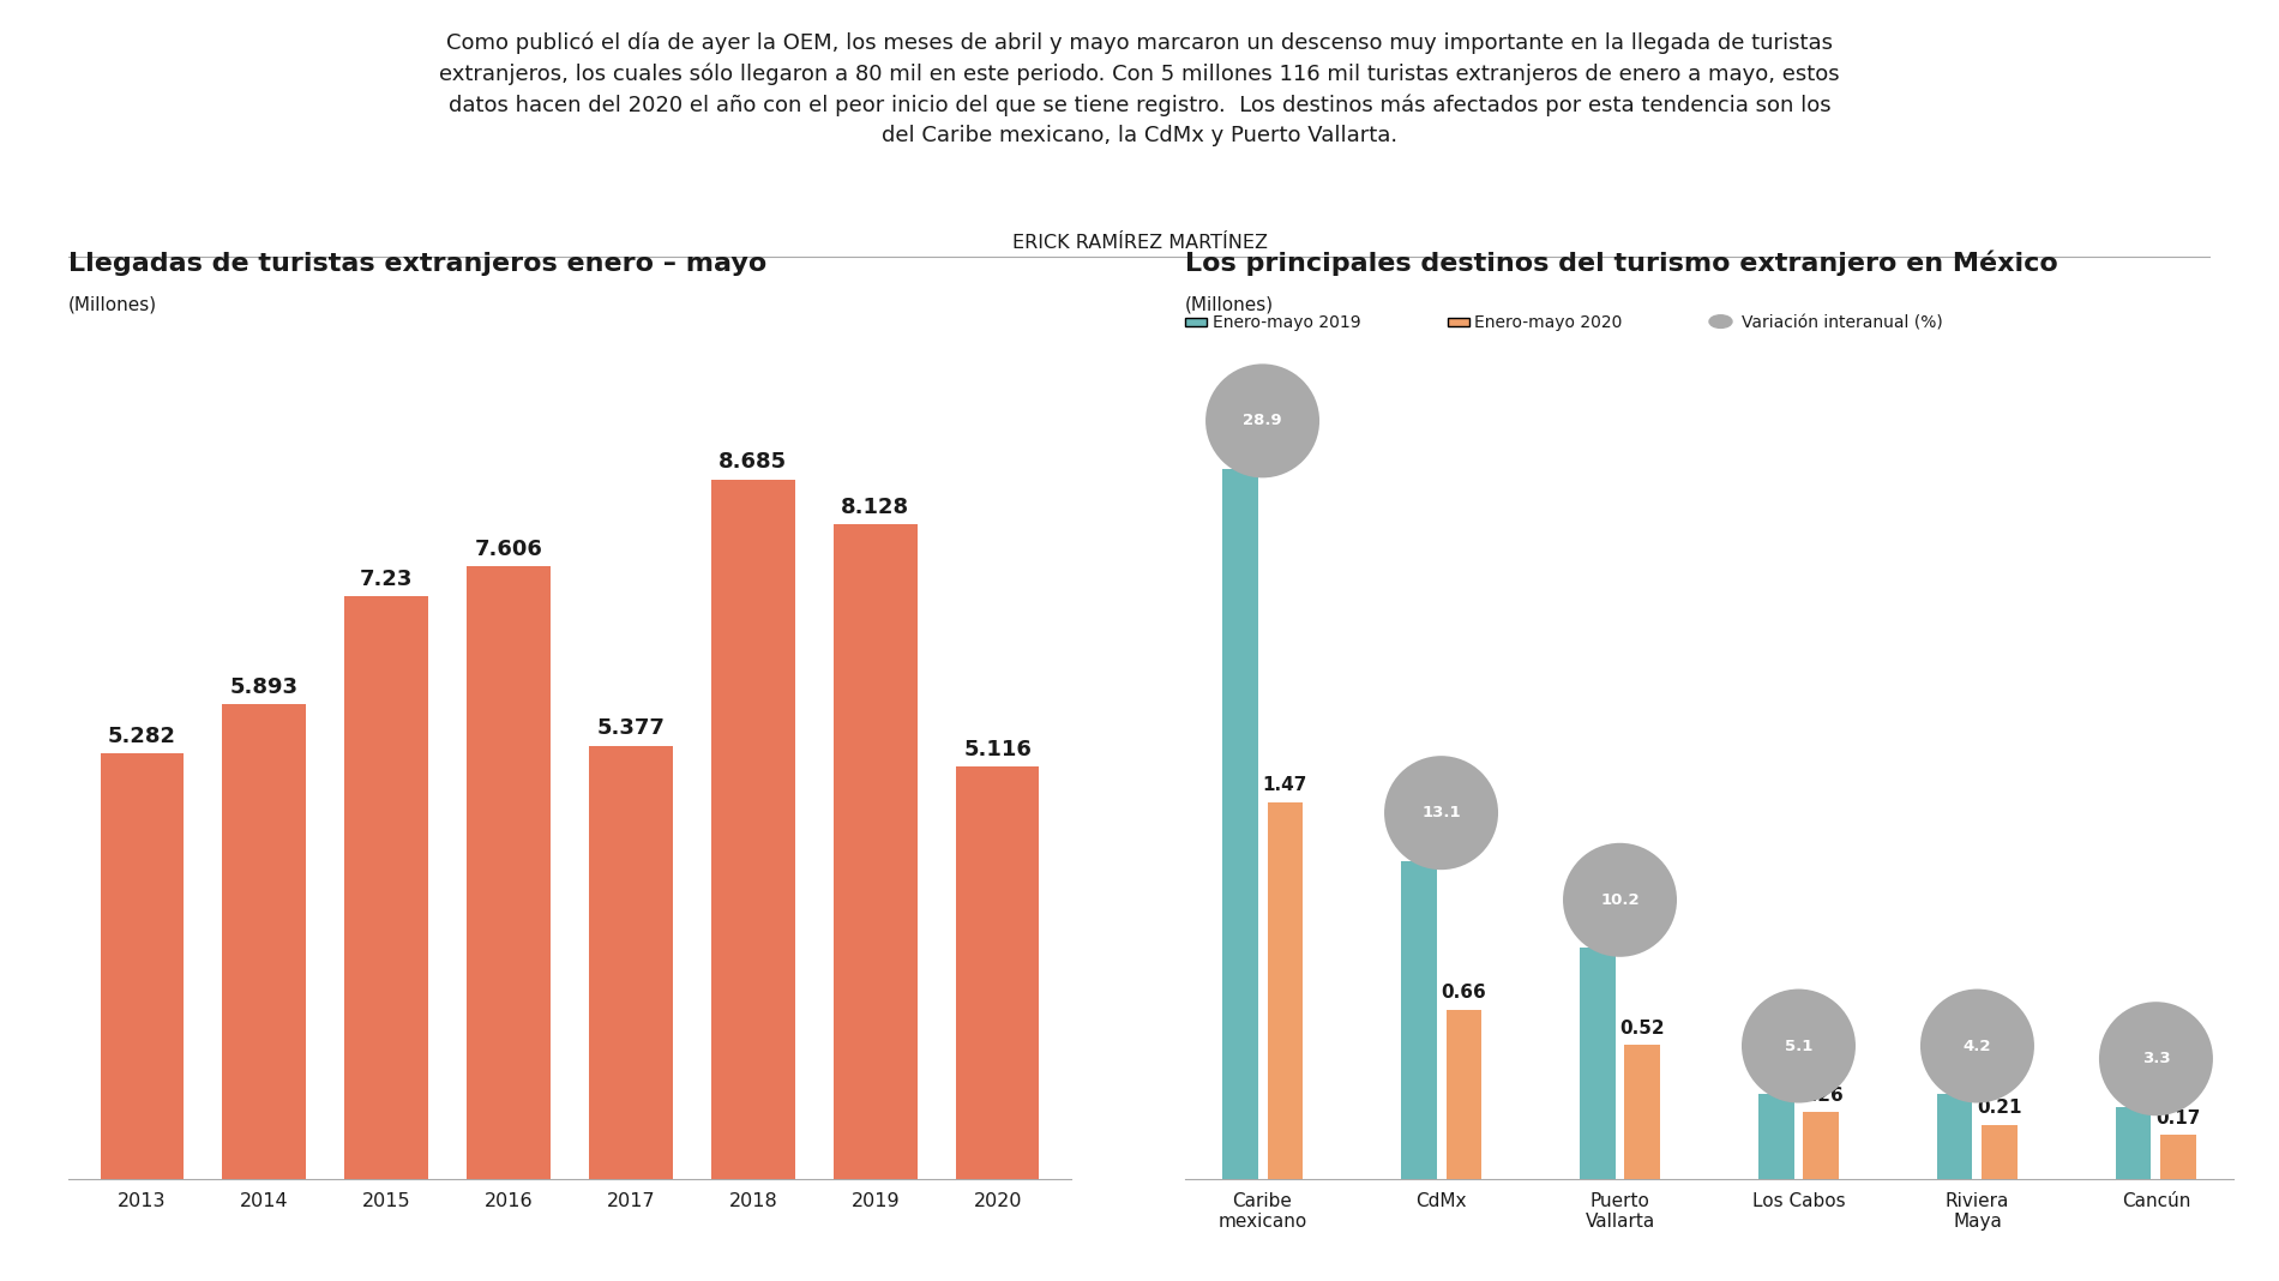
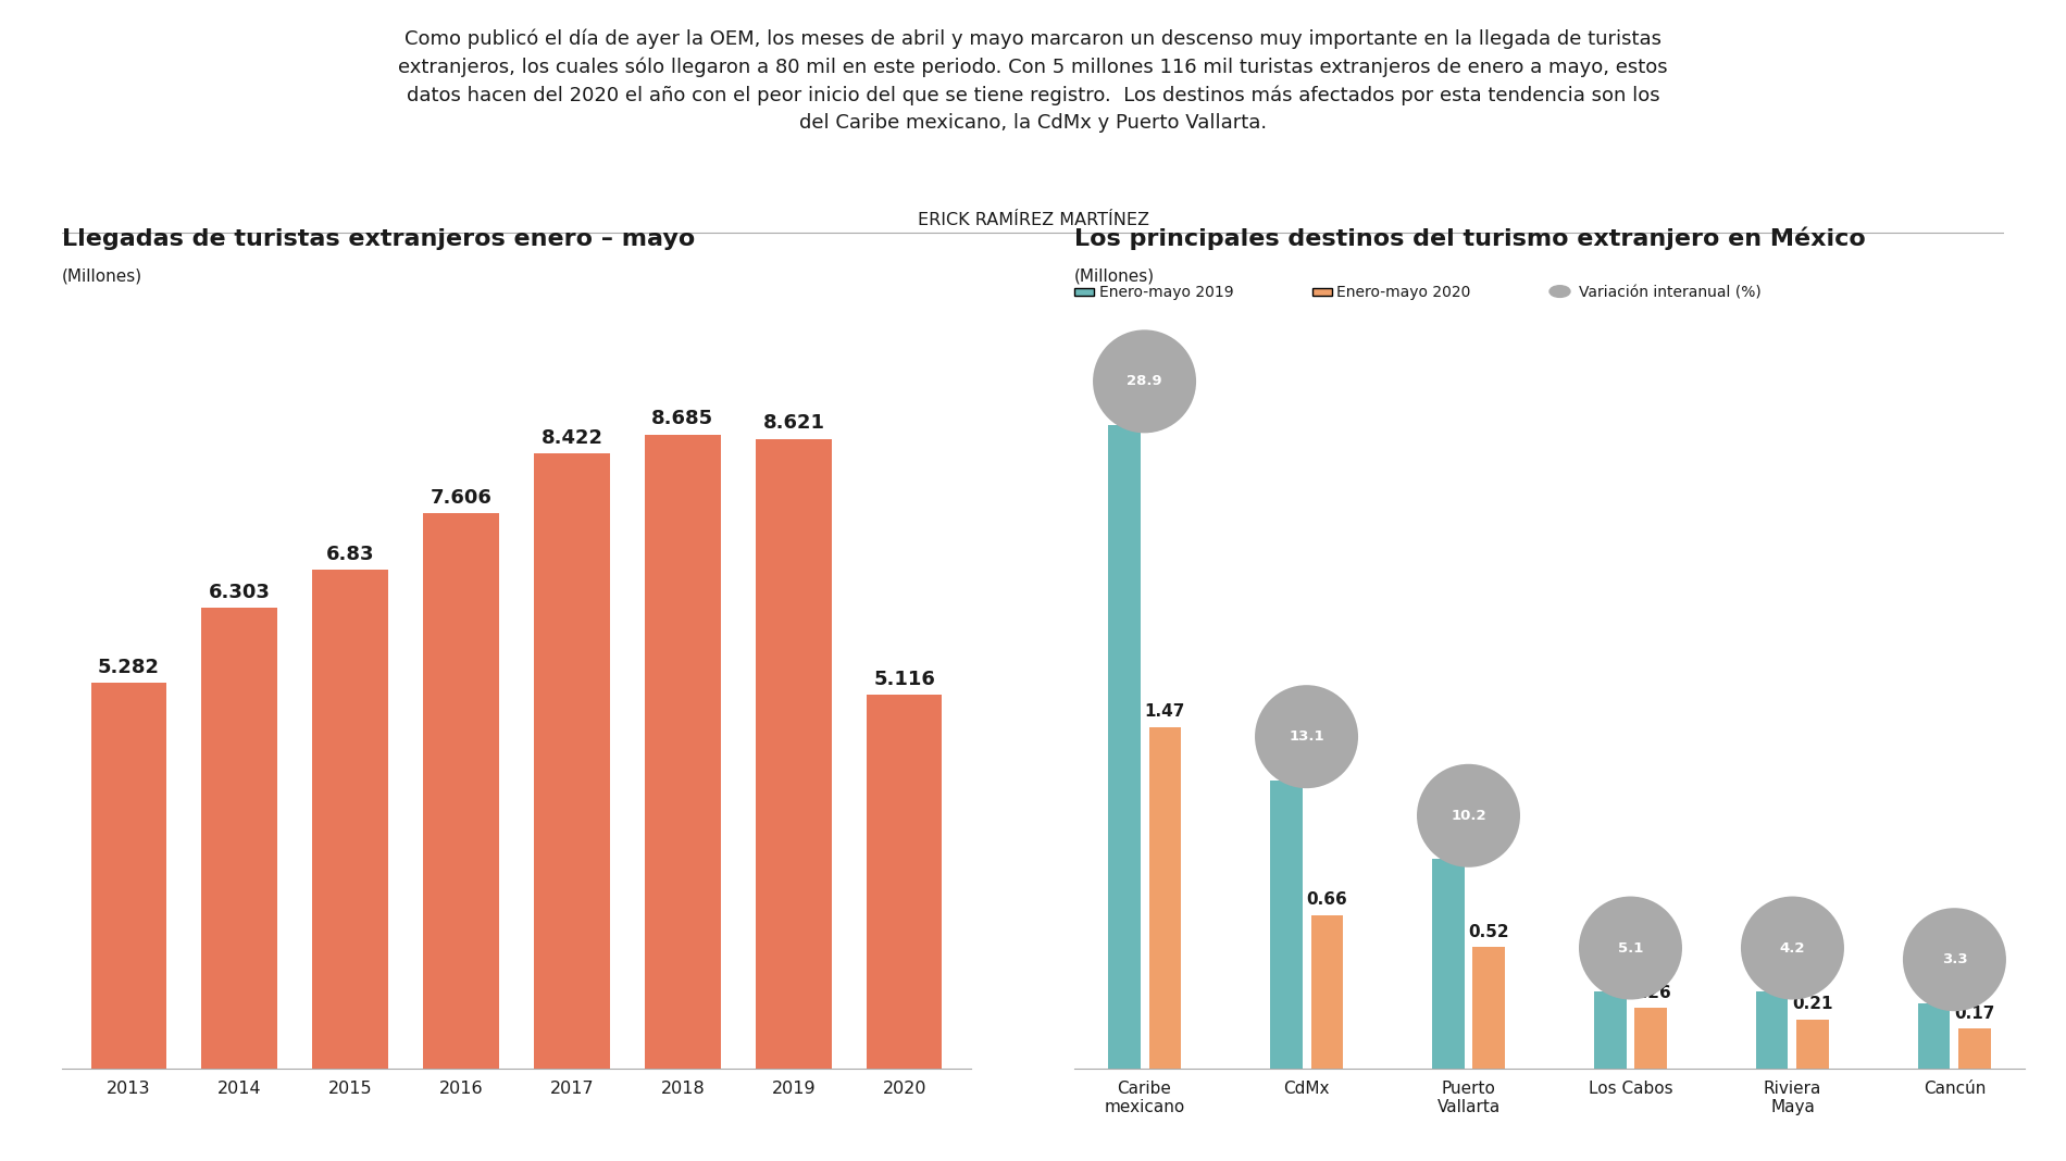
2014: 5.893 -> 6.303
2015: 7.23 -> 6.83
2017: 5.377 -> 8.422
2019: 8.128 -> 8.621
